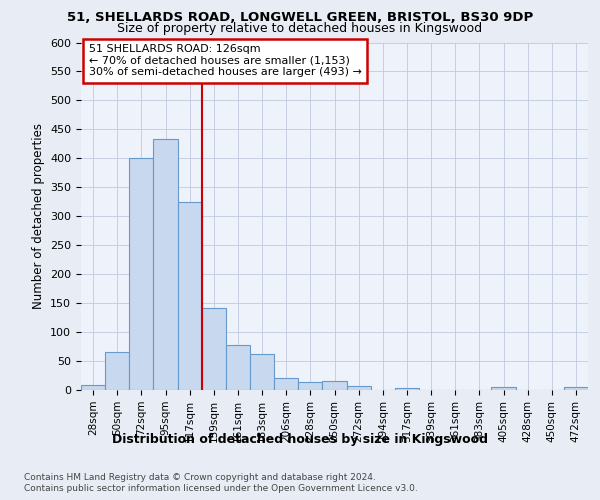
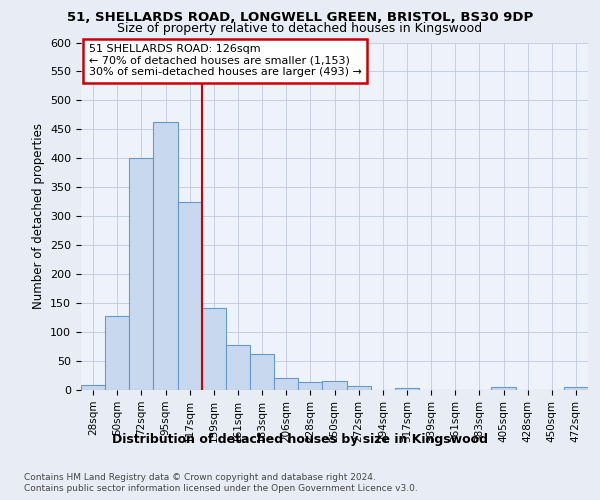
50sqm: 66 -> 127
95sqm: 434 -> 463
